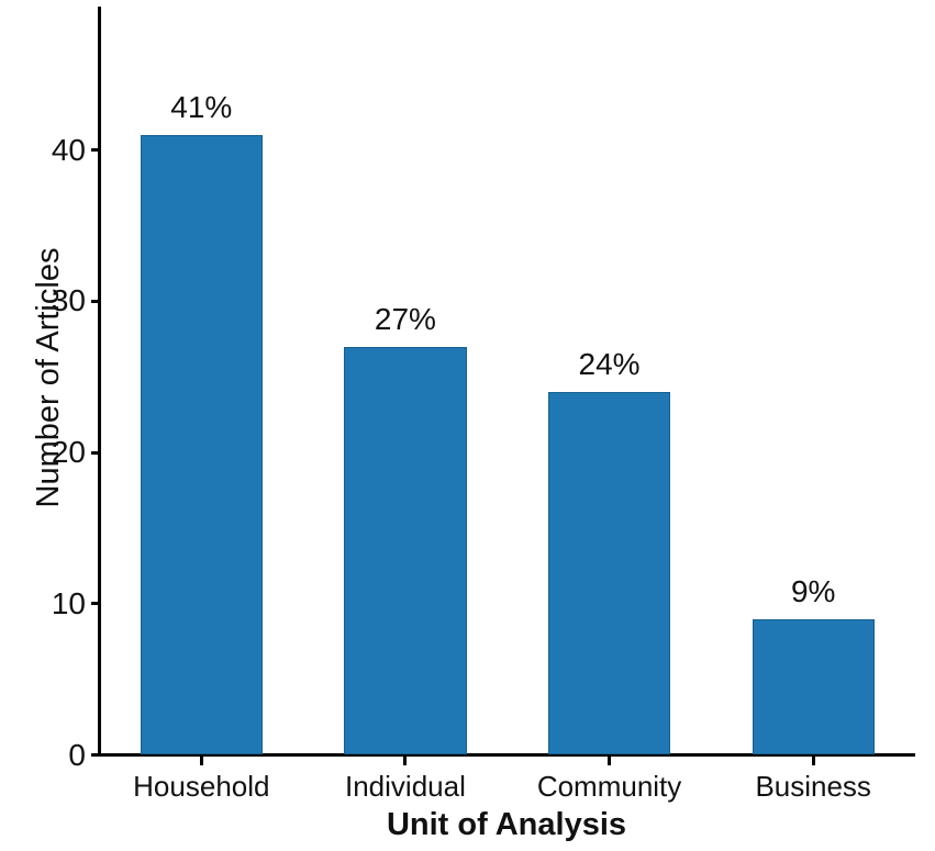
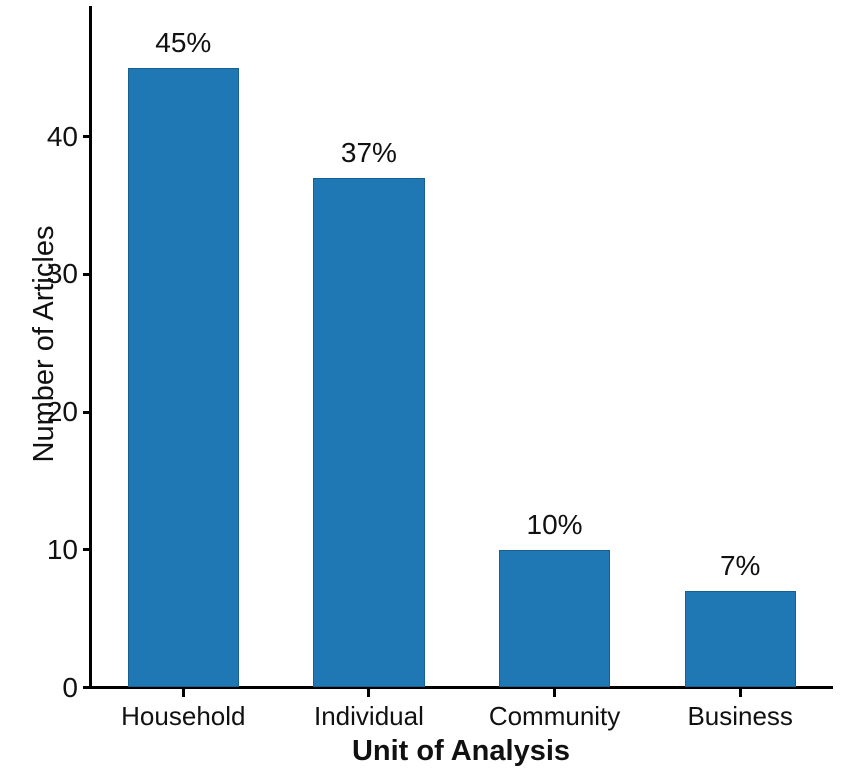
Household: 41% -> 45%
Individual: 27% -> 37%
Community: 24% -> 10%
Business: 9% -> 7%
